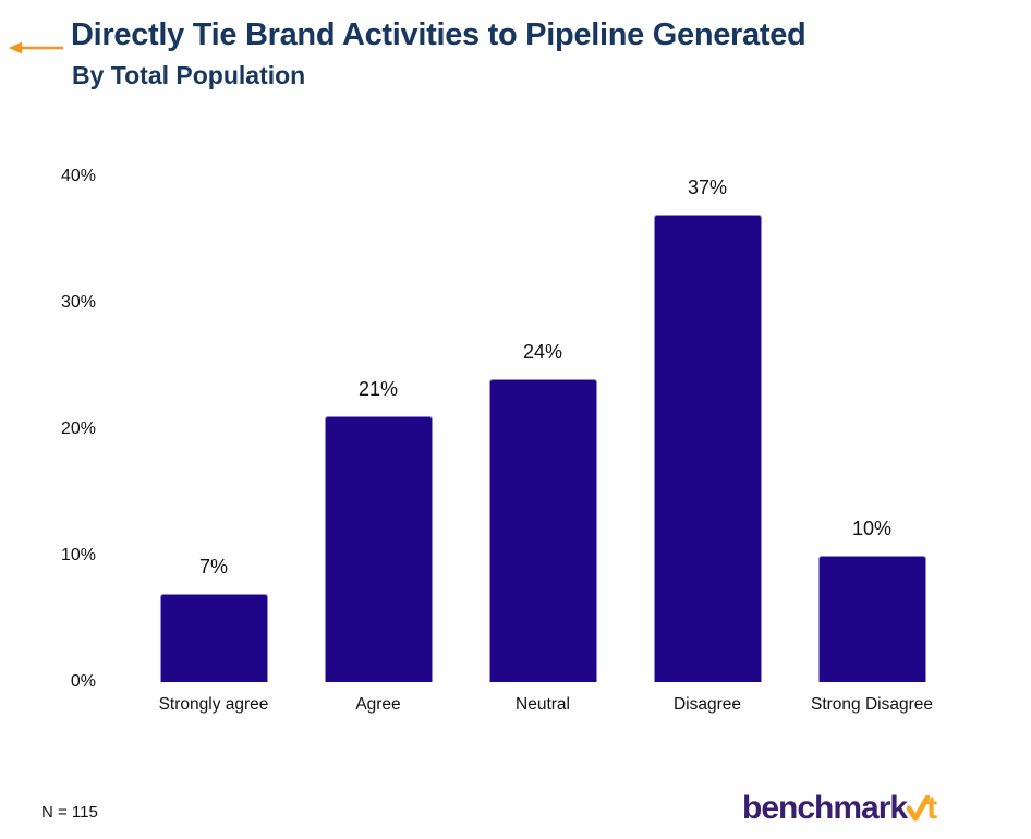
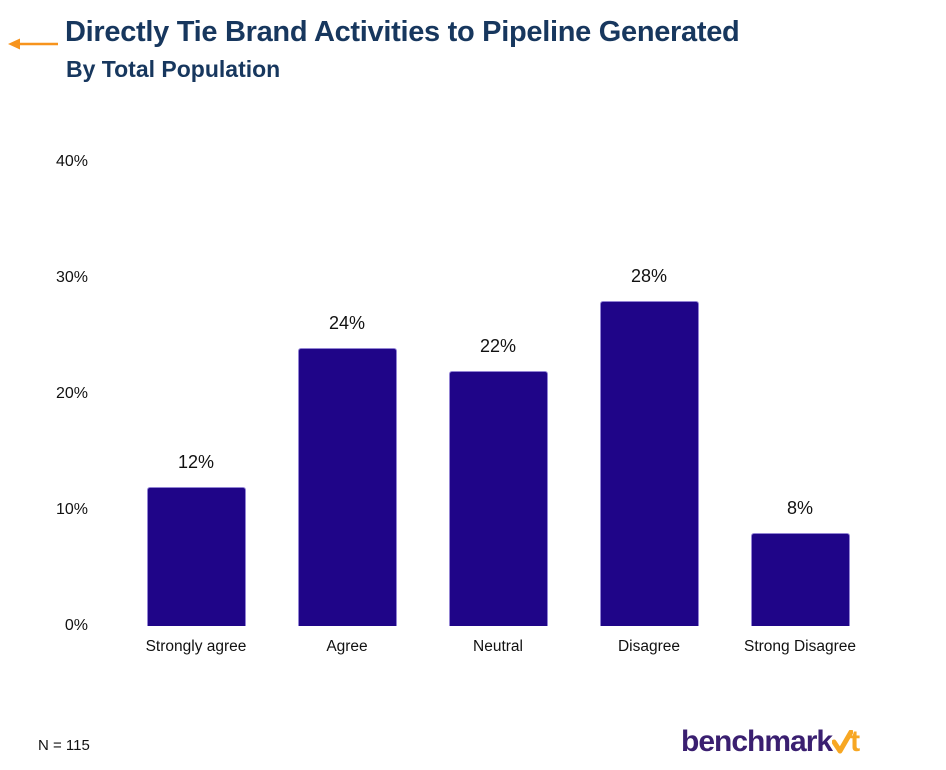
Strongly agree: 7% -> 12%
Agree: 21% -> 24%
Neutral: 24% -> 22%
Disagree: 37% -> 28%
Strong Disagree: 10% -> 8%
